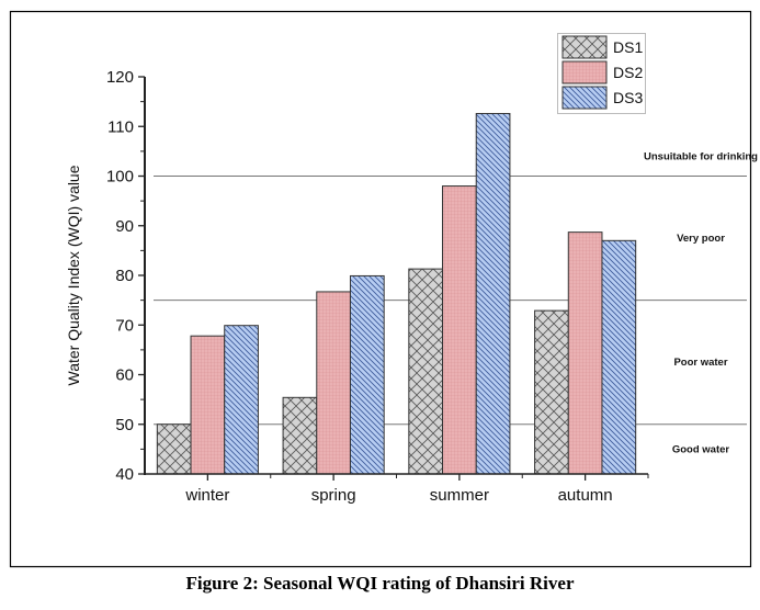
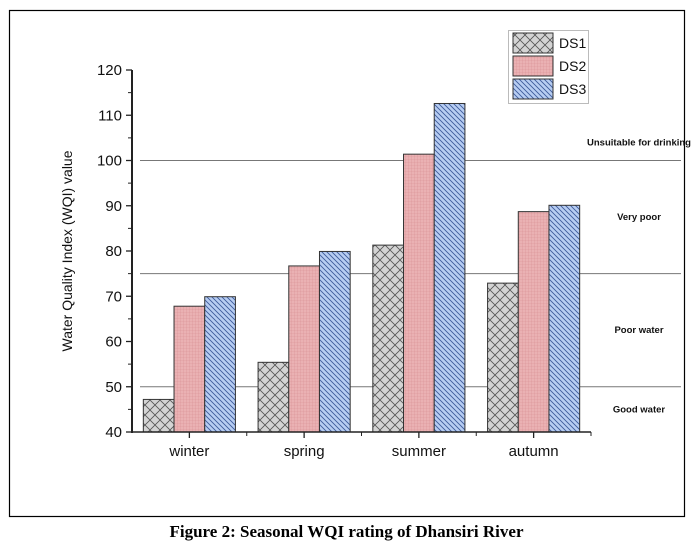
DS1/winter: 50 -> 47
DS2/summer: 98 -> 101
DS3/autumn: 87 -> 90
